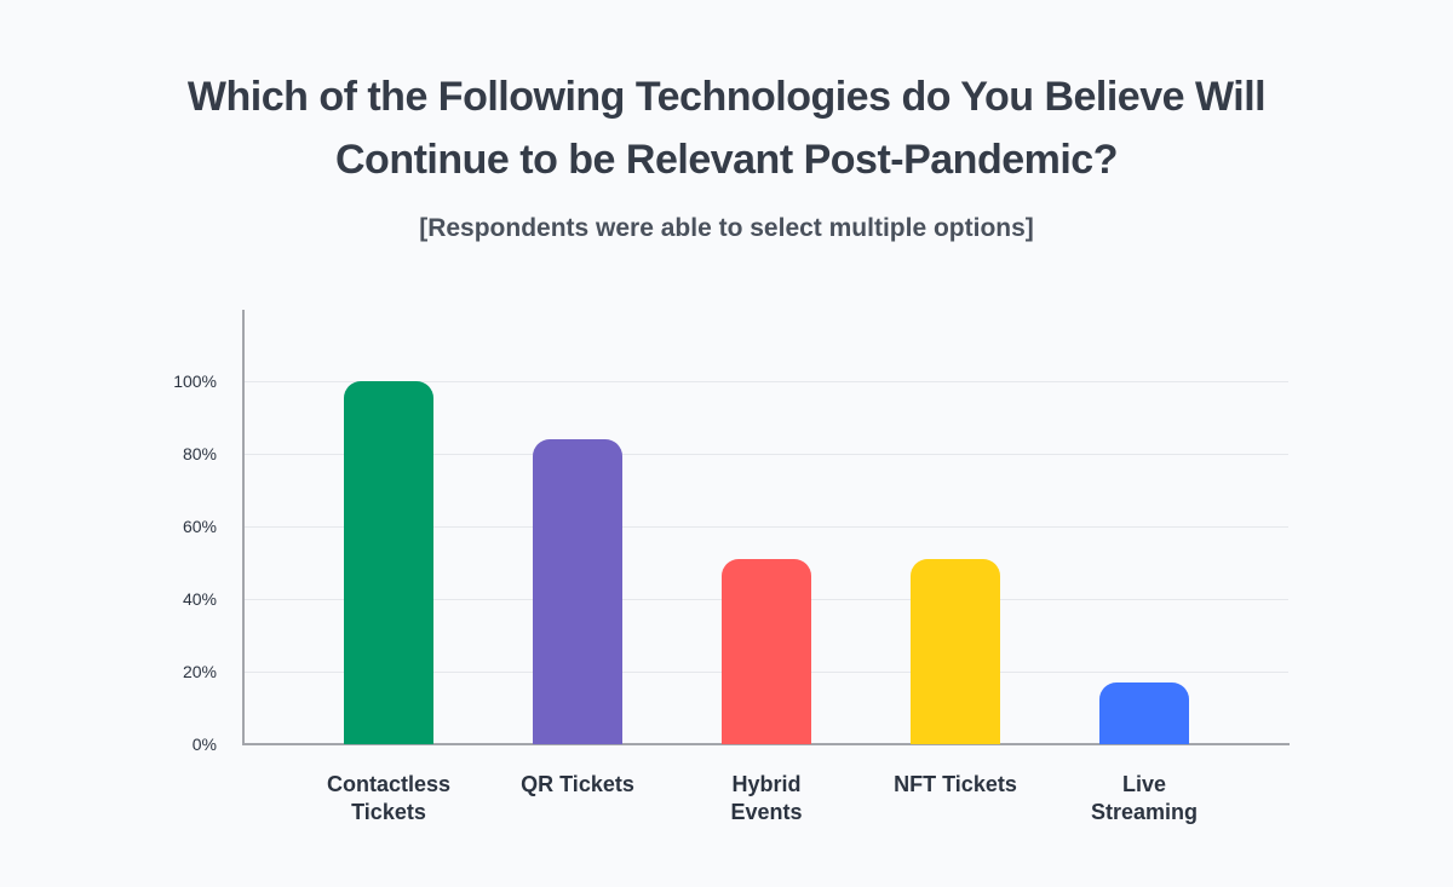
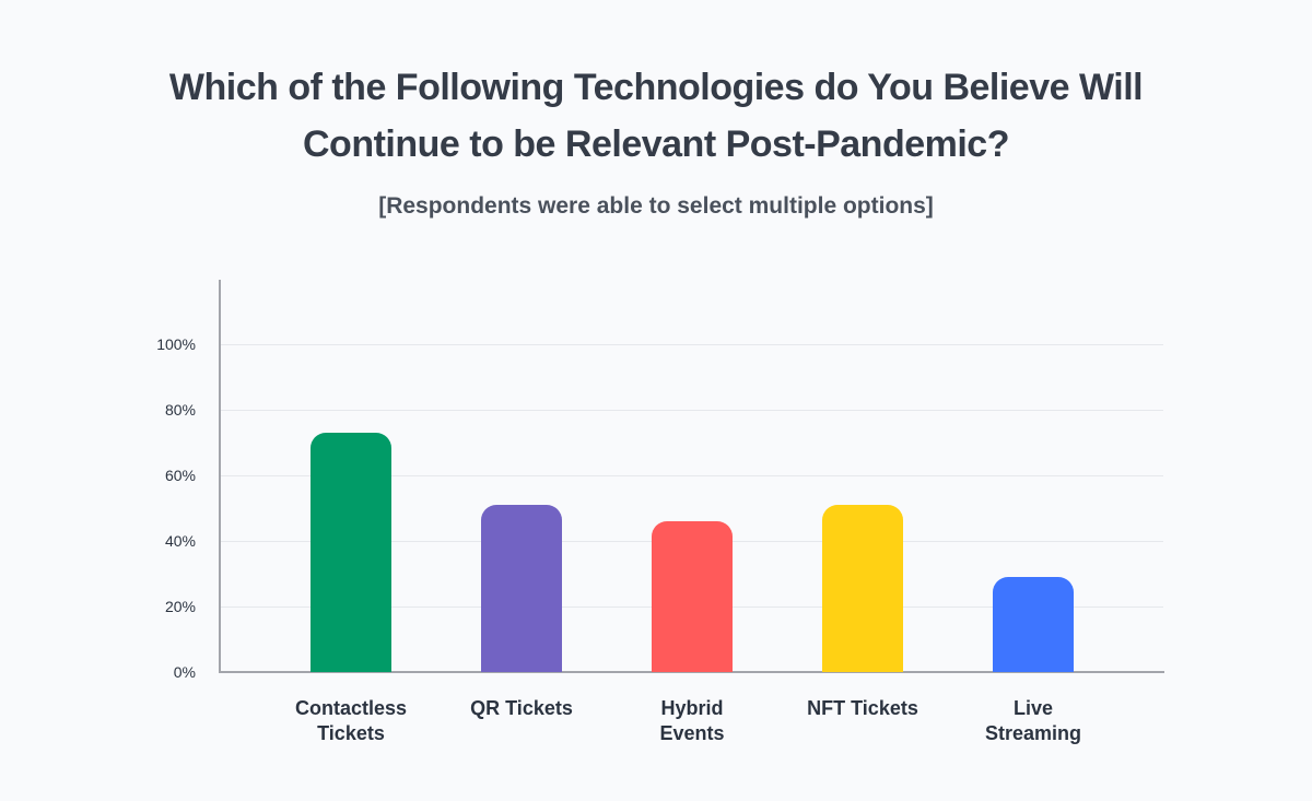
Contactless Tickets: 100% -> 73%
QR Tickets: 84% -> 51%
Hybrid Events: 51% -> 46%
Live Streaming: 17% -> 29%
